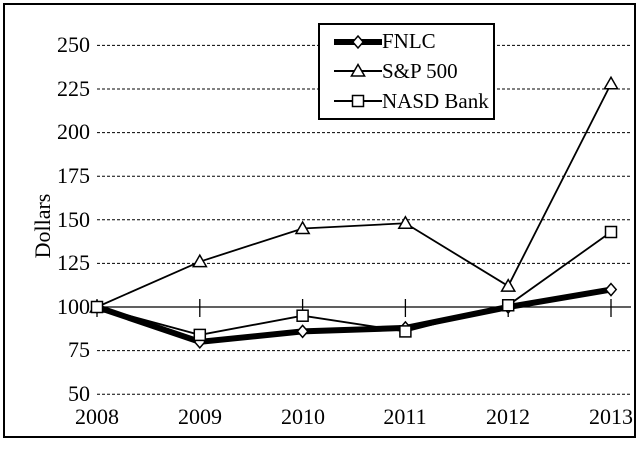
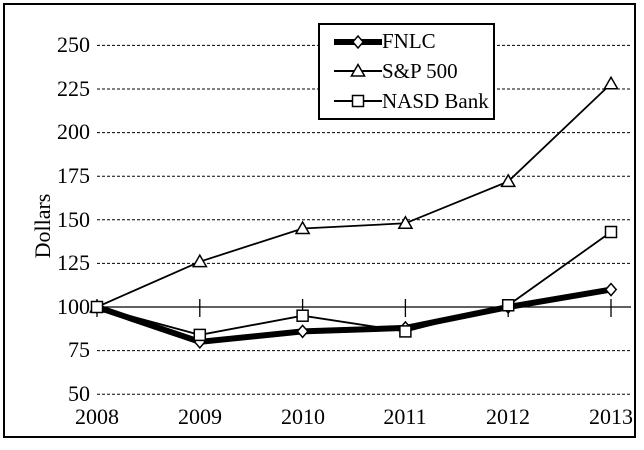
S&P 500/2012: 112 -> 172
